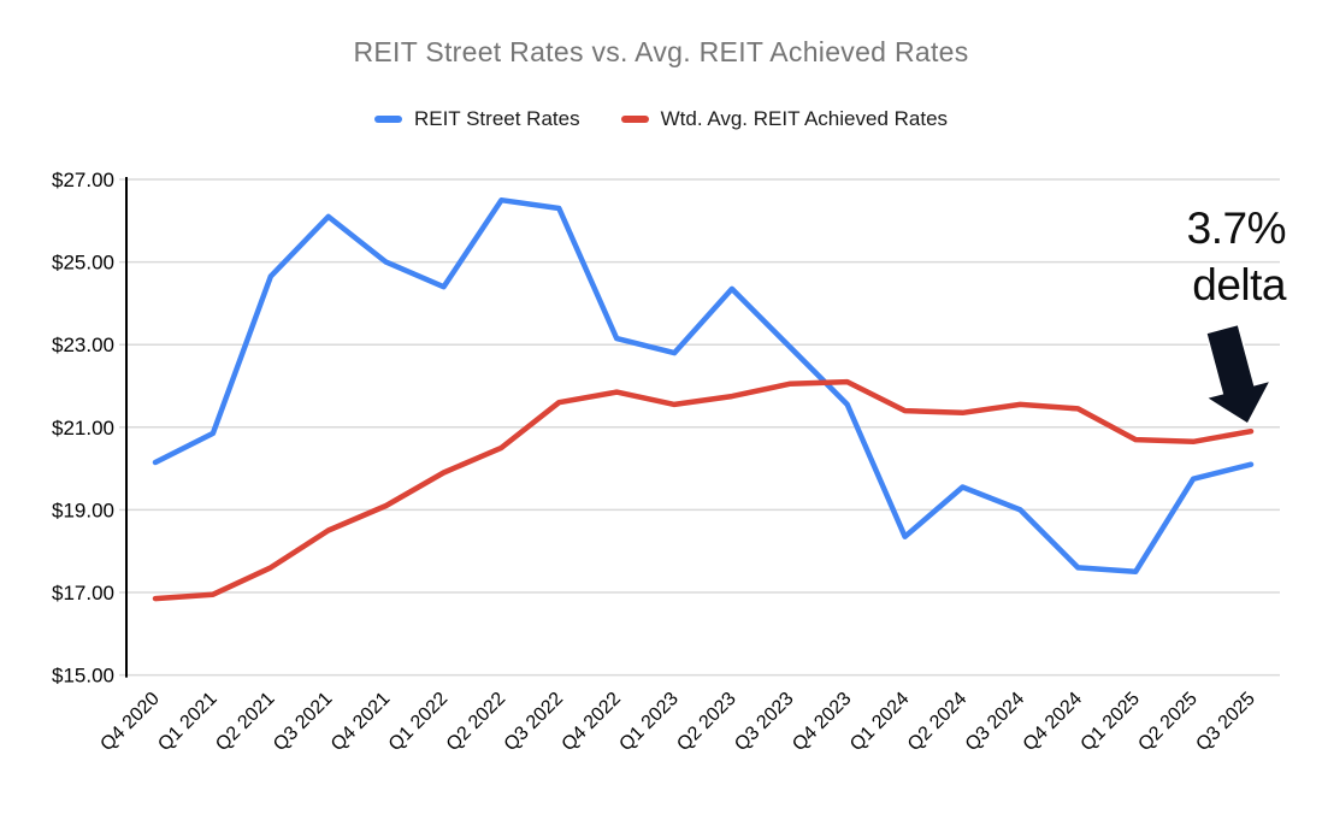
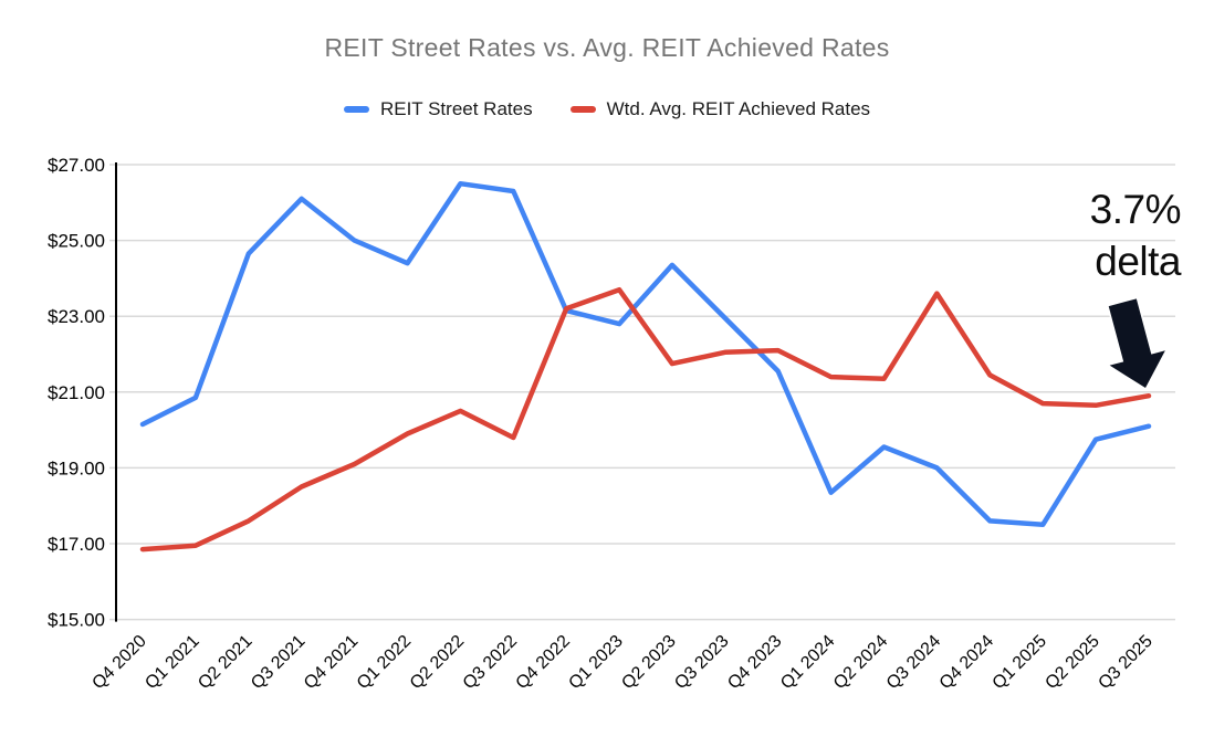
Wtd. Avg. REIT Achieved Rates/Q3 2022: $21.6 -> $19.8
Wtd. Avg. REIT Achieved Rates/Q4 2022: $21.9 -> $23.2
Wtd. Avg. REIT Achieved Rates/Q1 2023: $21.6 -> $23.7
Wtd. Avg. REIT Achieved Rates/Q3 2024: $21.6 -> $23.6
